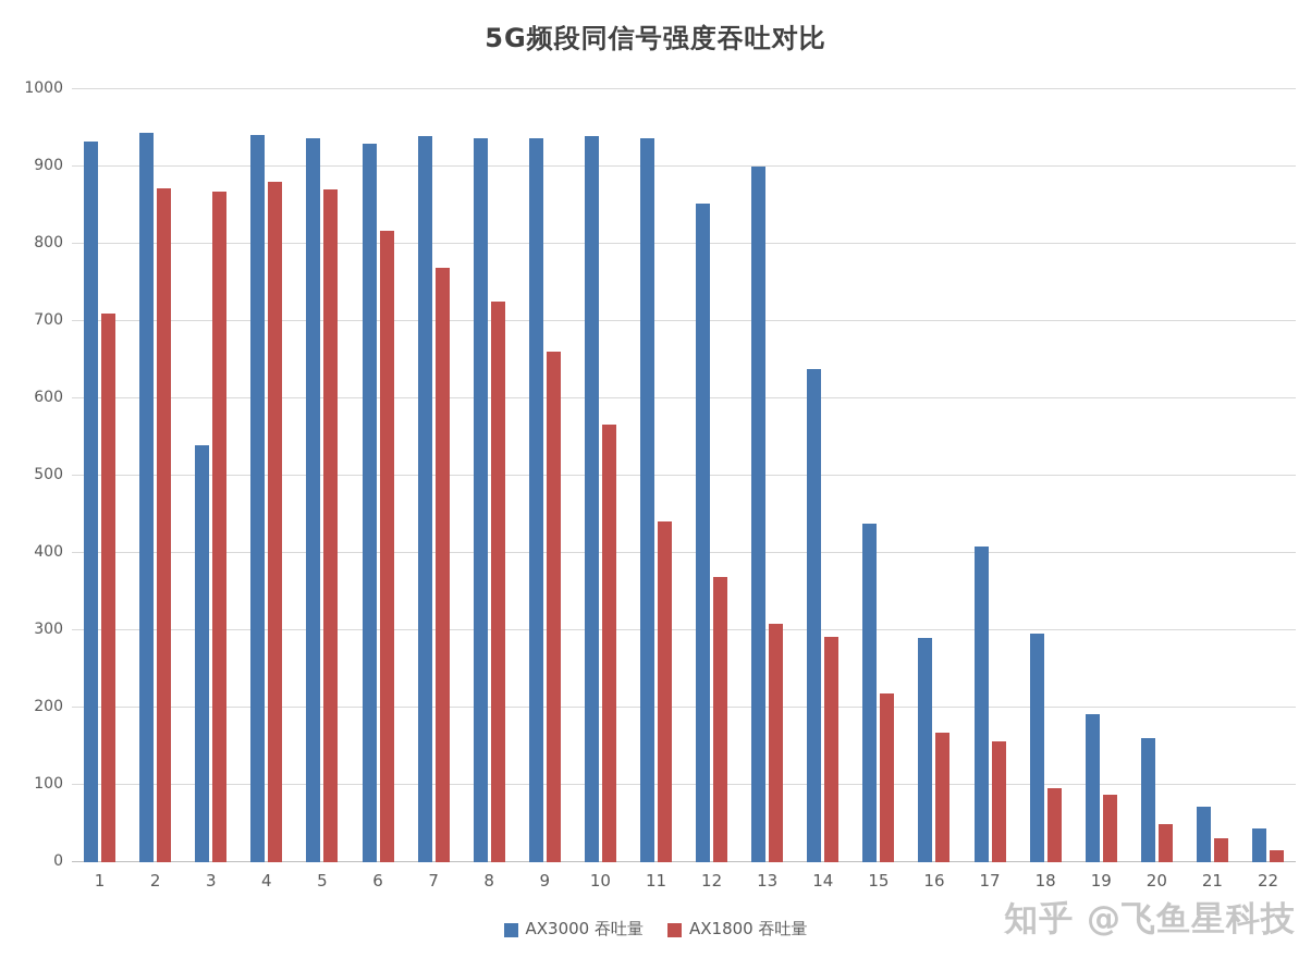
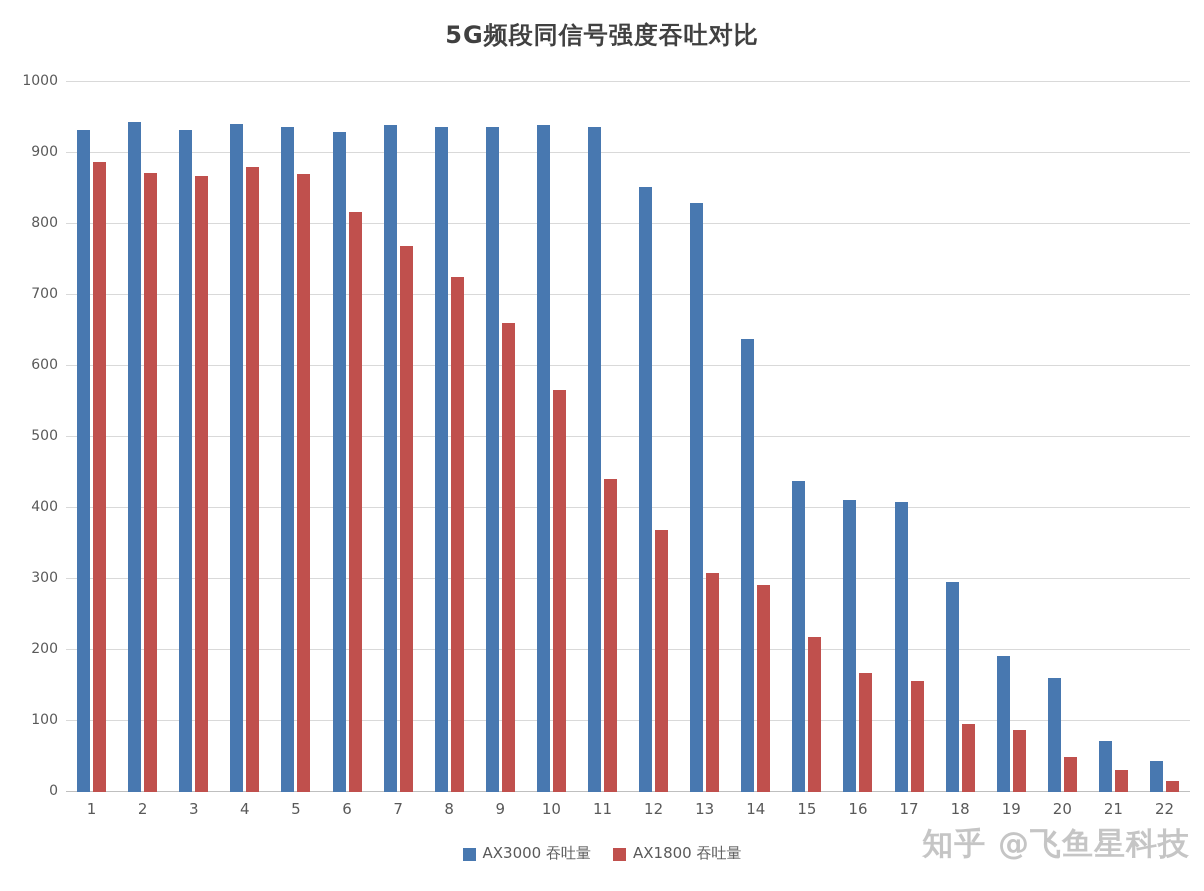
AX1800 吞吐量/1: 710 -> 890
AX3000 吞吐量/3: 540 -> 930
AX3000 吞吐量/13: 900 -> 830
AX3000 吞吐量/16: 290 -> 410
